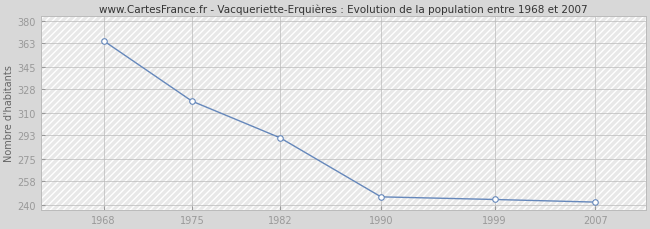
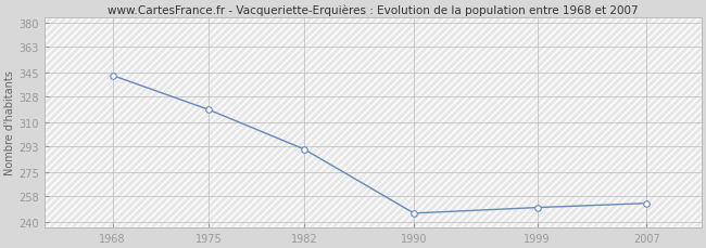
1968: 365 -> 343
1999: 244 -> 250
2007: 242 -> 253
